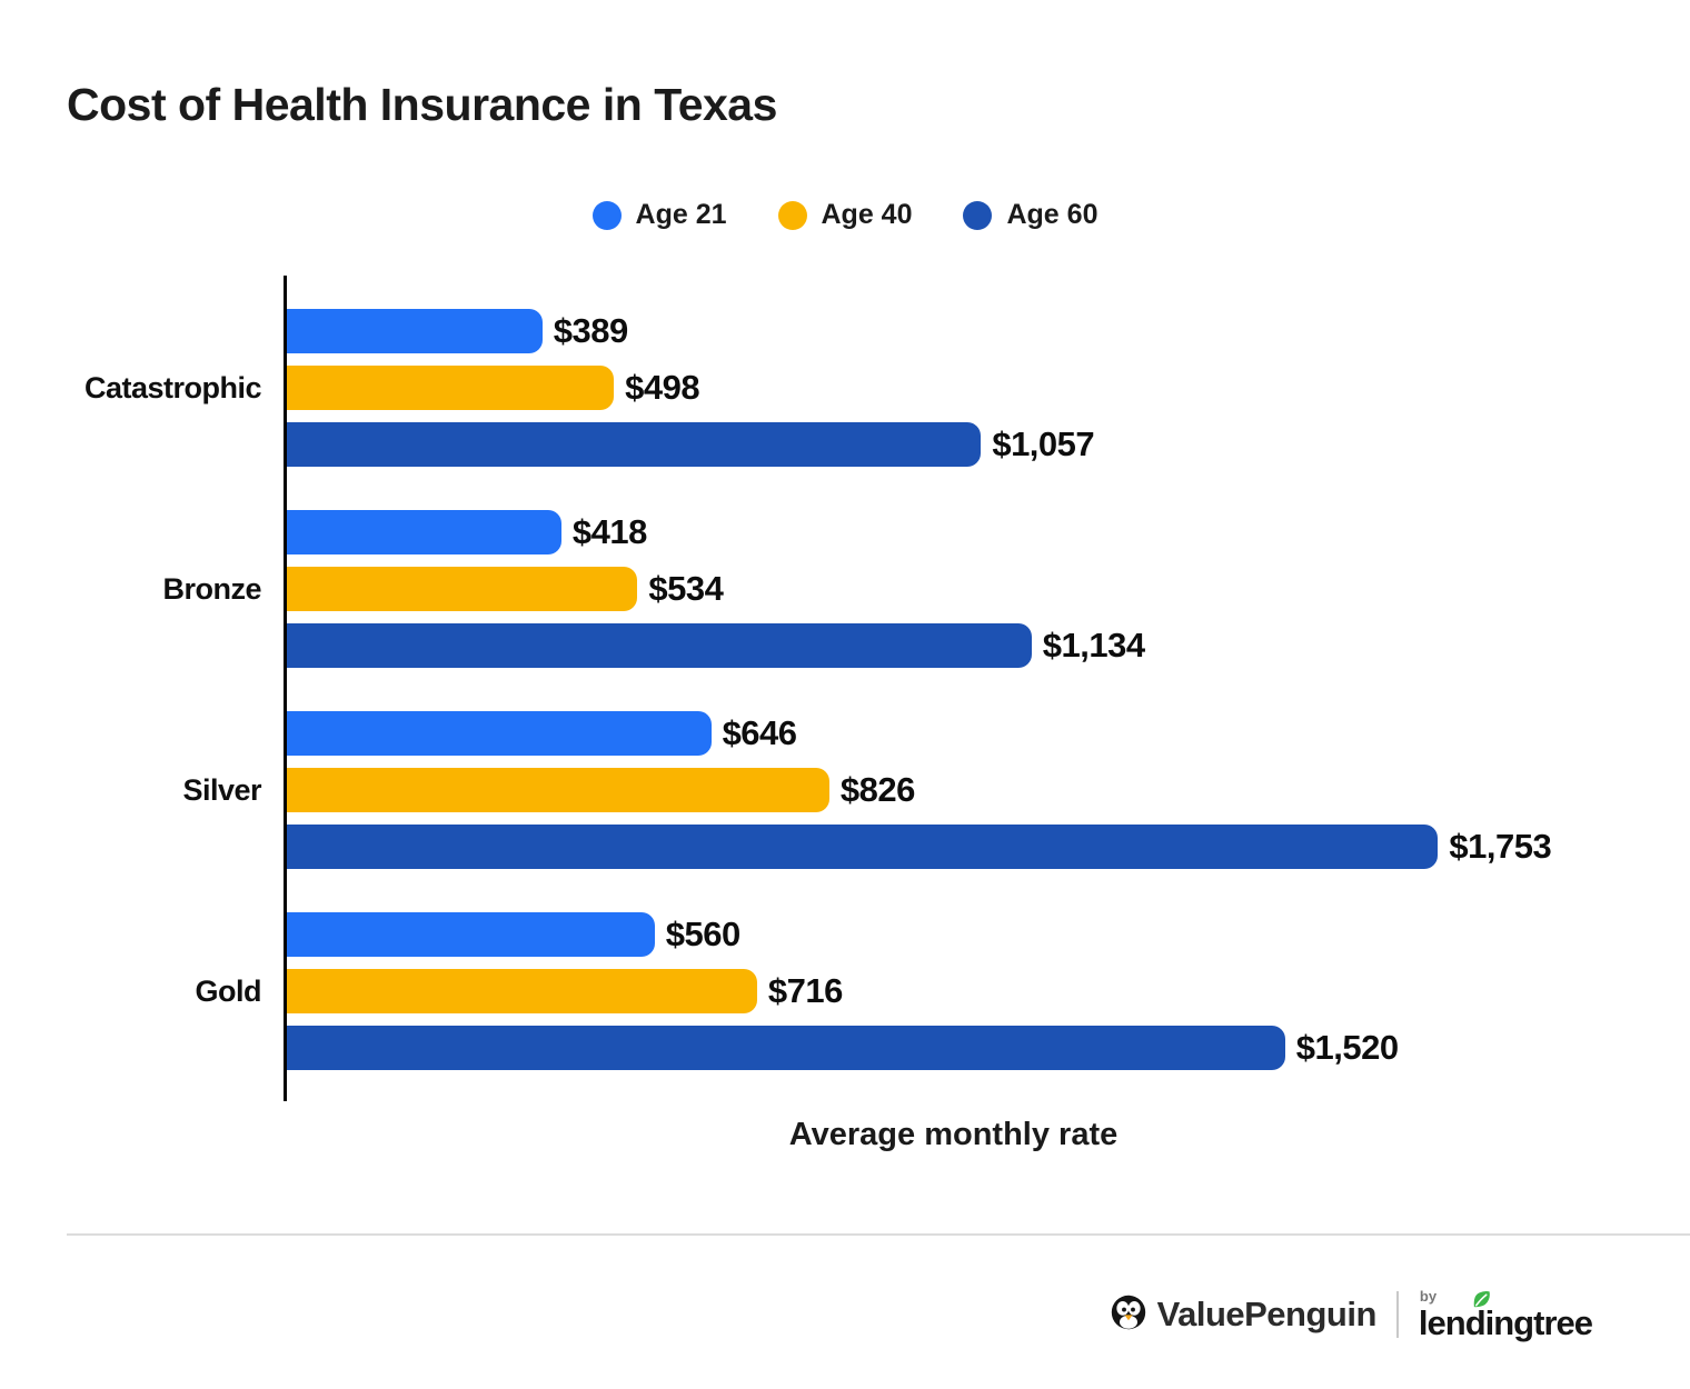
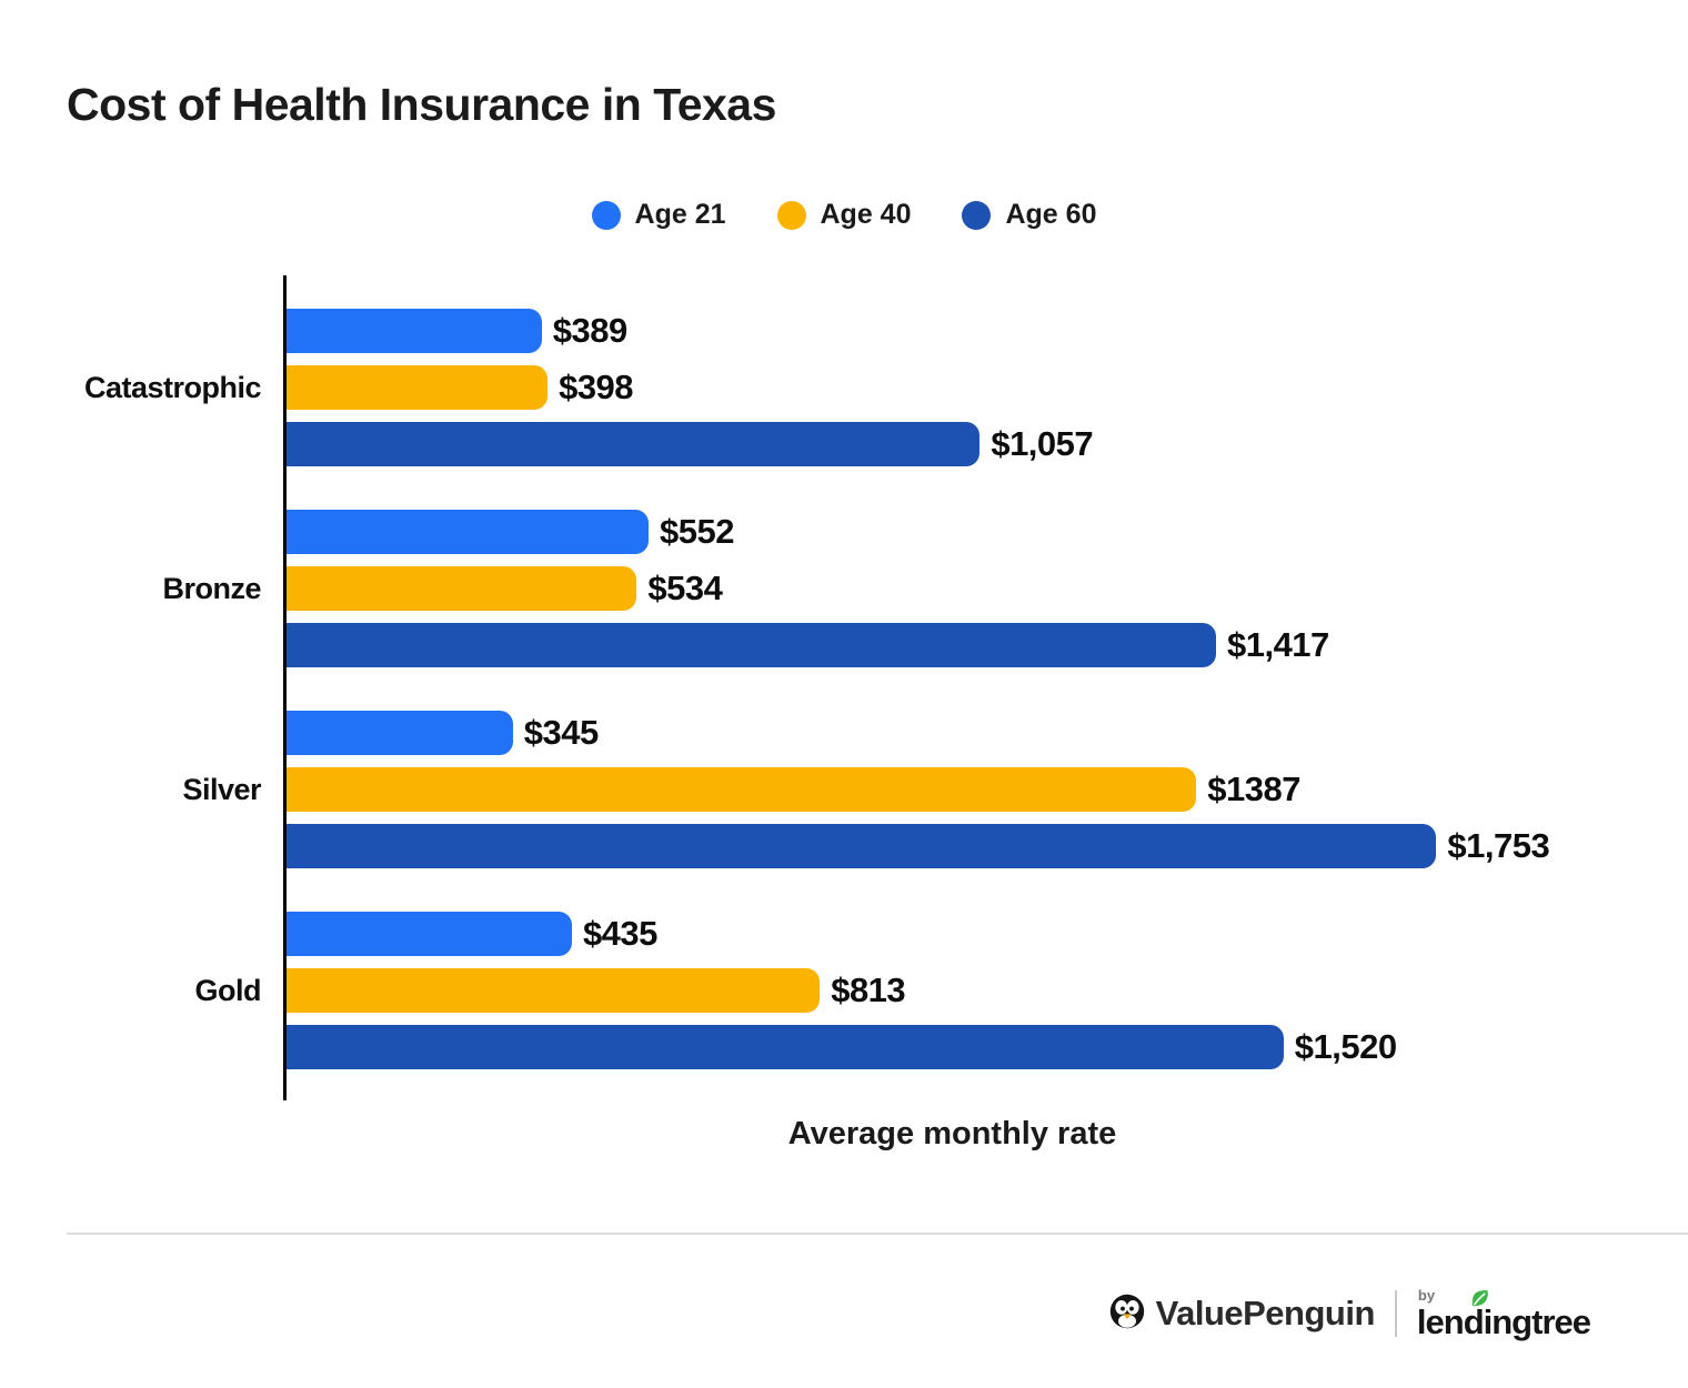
Age 40/Catastrophic: $498 -> $398
Age 21/Bronze: $418 -> $552
Age 60/Bronze: $1,134 -> $1,417
Age 21/Silver: $646 -> $345
Age 40/Silver: $826 -> $1387
Age 21/Gold: $560 -> $435
Age 40/Gold: $716 -> $813
